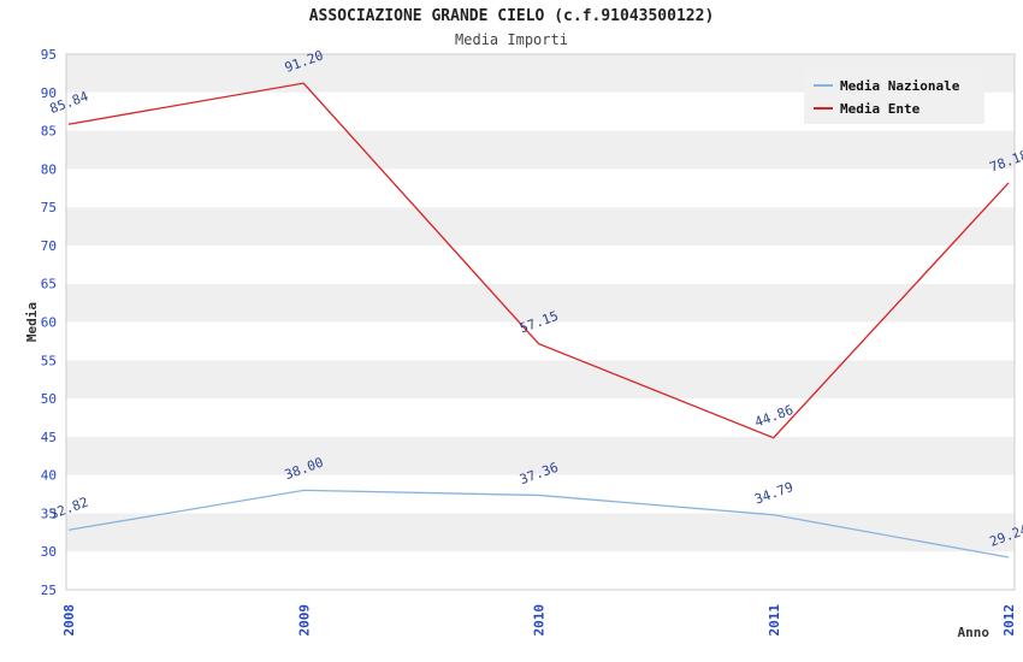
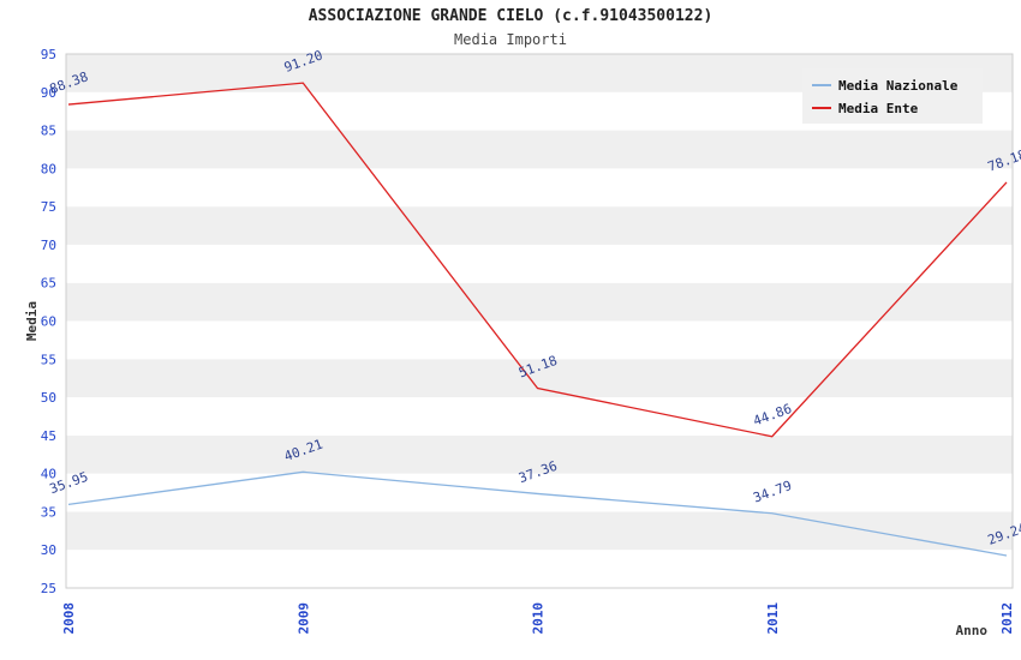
Media Nazionale/2008: 32.82 -> 35.95
Media Ente/2008: 85.84 -> 88.38
Media Nazionale/2009: 38.00 -> 40.21
Media Ente/2010: 57.15 -> 51.18
